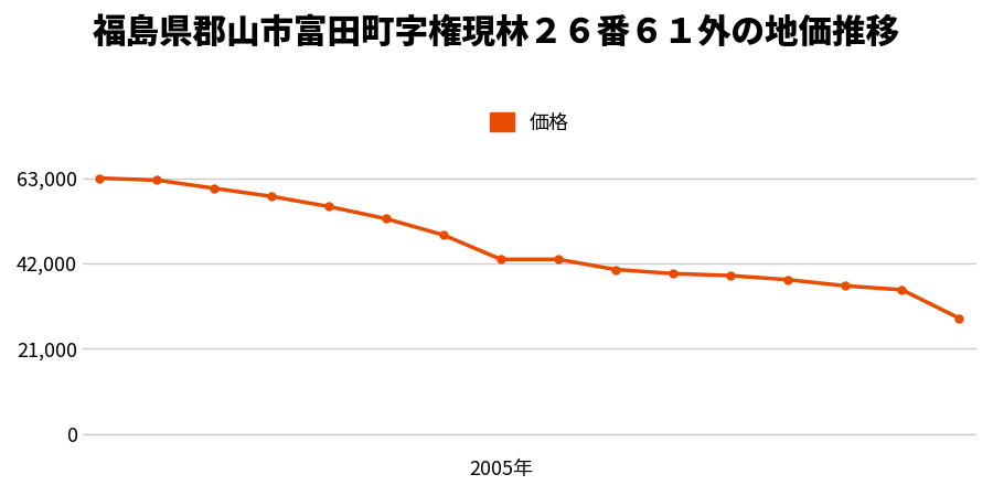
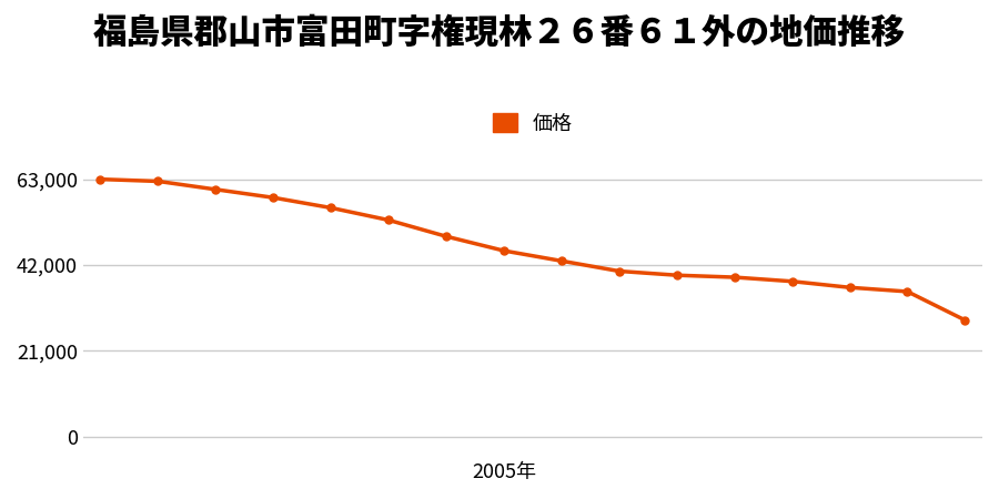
2005年: 43,000 -> 45,500
